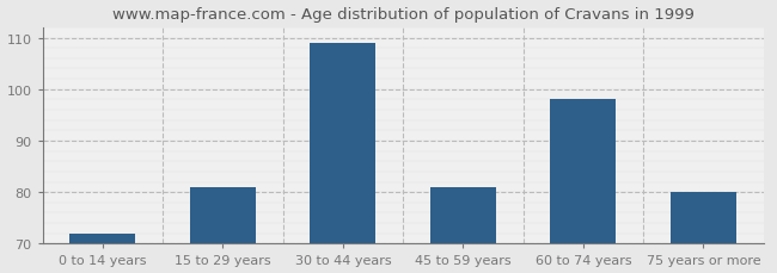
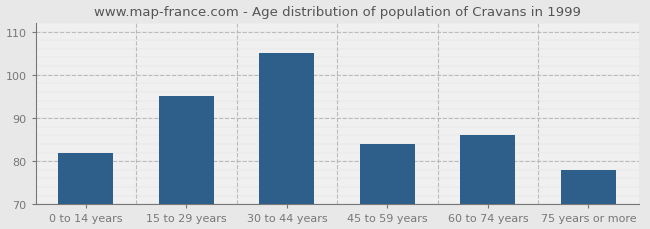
0 to 14 years: 72 -> 82
15 to 29 years: 81 -> 95
30 to 44 years: 109 -> 105
45 to 59 years: 81 -> 84
60 to 74 years: 98 -> 86
75 years or more: 80 -> 78
